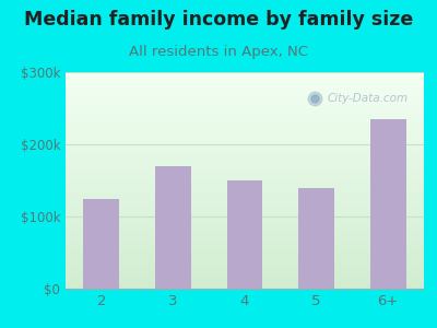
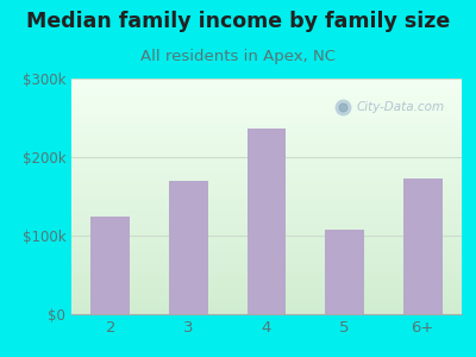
4: $150k -> $236k
5: $140k -> $108k
6+: $235k -> $172k
